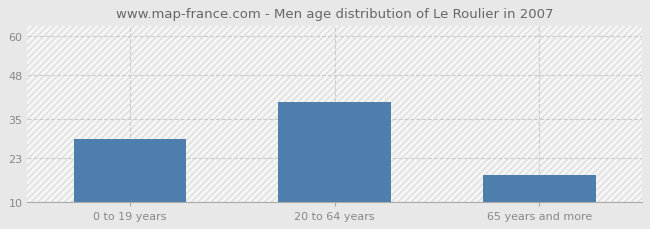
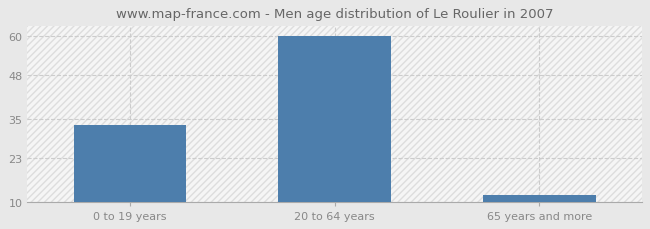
0 to 19 years: 29 -> 33
20 to 64 years: 40 -> 60
65 years and more: 18 -> 12
